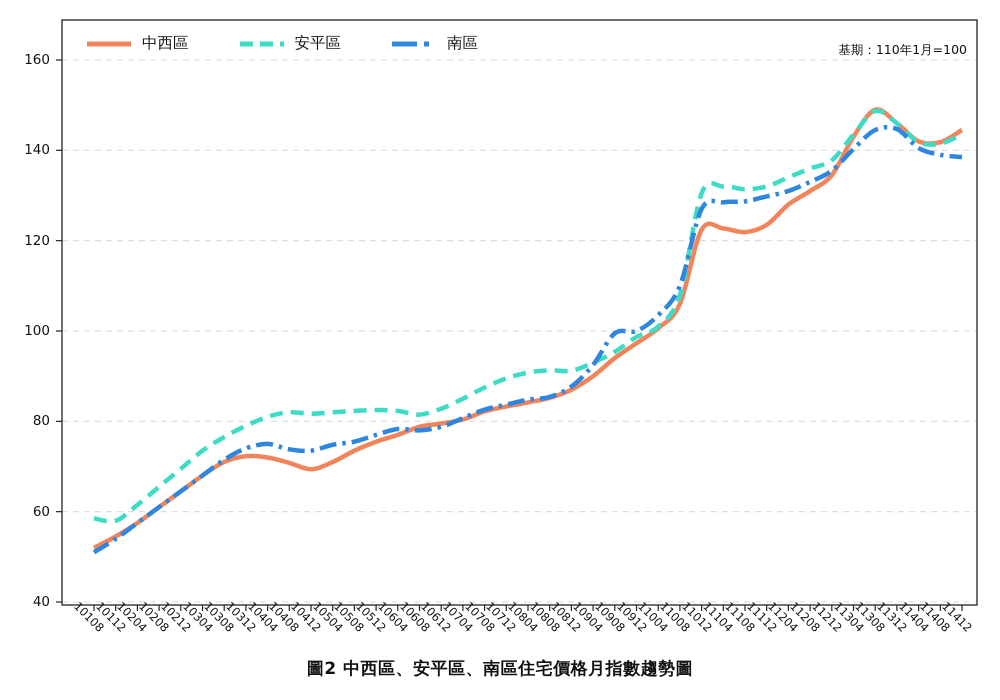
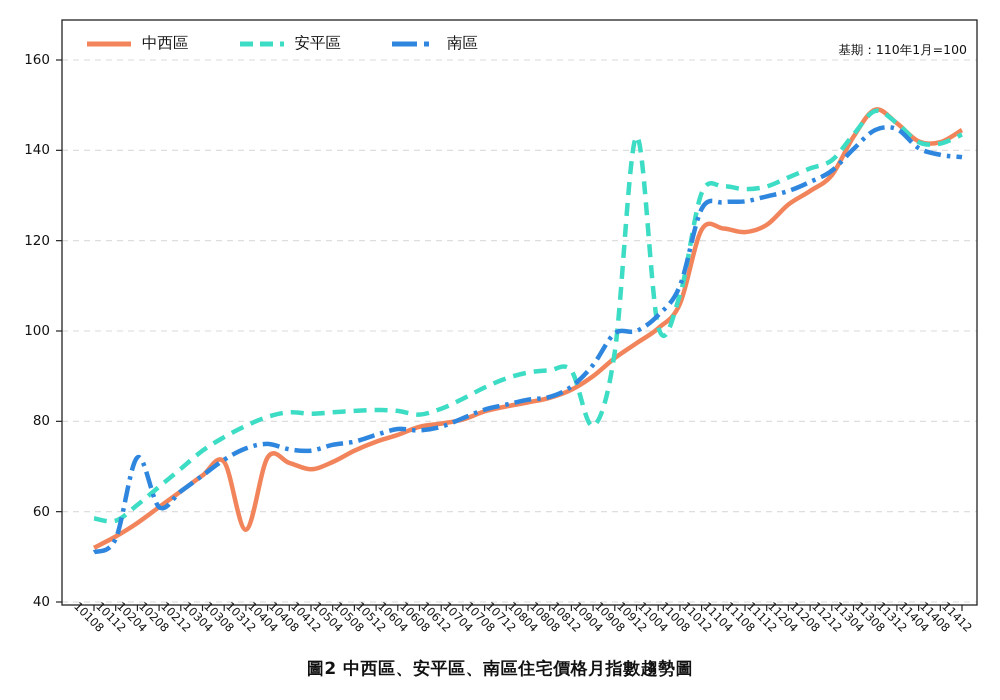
南區/10204: 58 -> 72
中西區/10312: 72 -> 56
安平區/10904: 93 -> 79
安平區/10912: 99 -> 143
